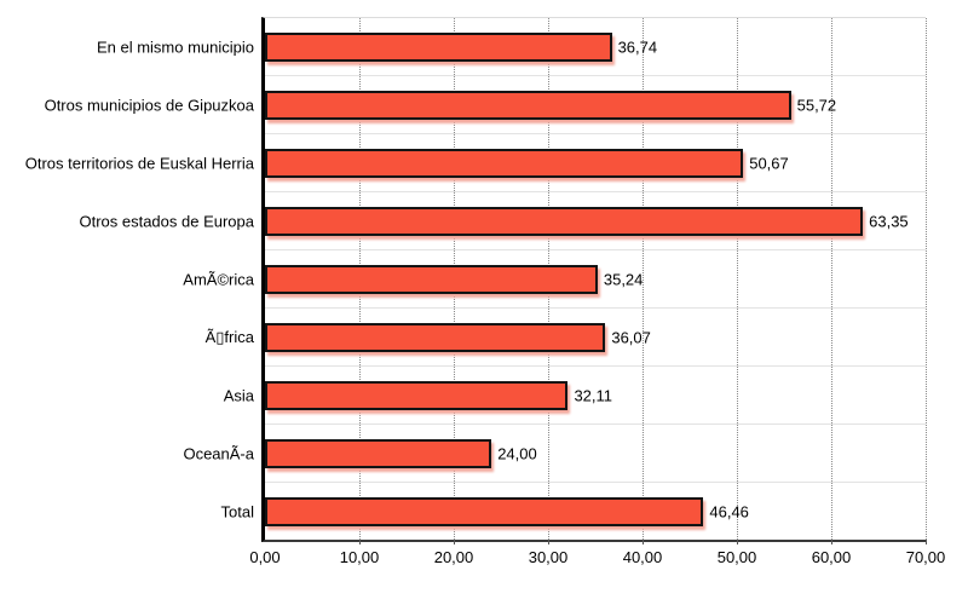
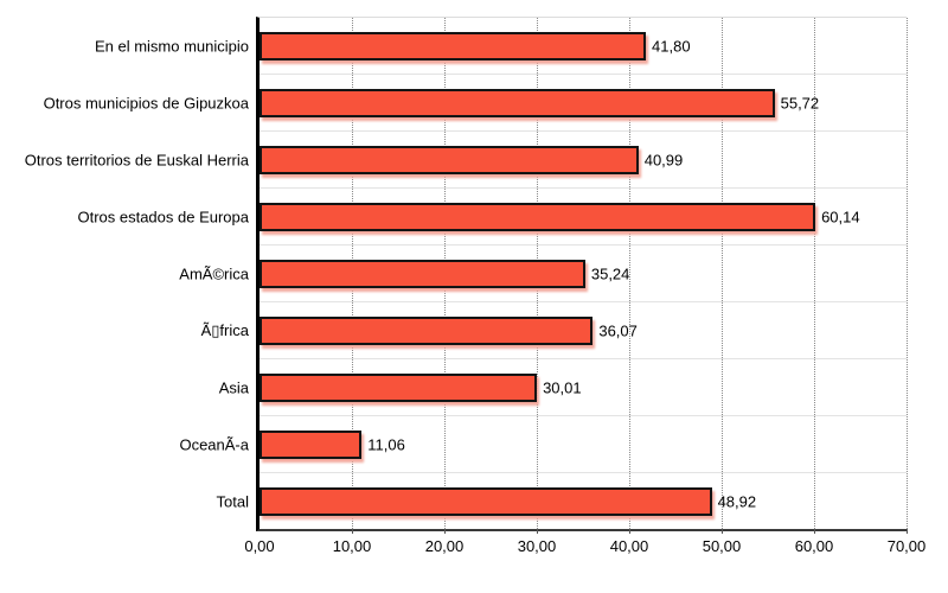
En el mismo municipio: 36,74 -> 41,80
Otros territorios de Euskal Herria: 50,67 -> 40,99
Otros estados de Europa: 63,35 -> 60,14
Asia: 32,11 -> 30,01
OceanÃ-a: 24,00 -> 11,06
Total: 46,46 -> 48,92
